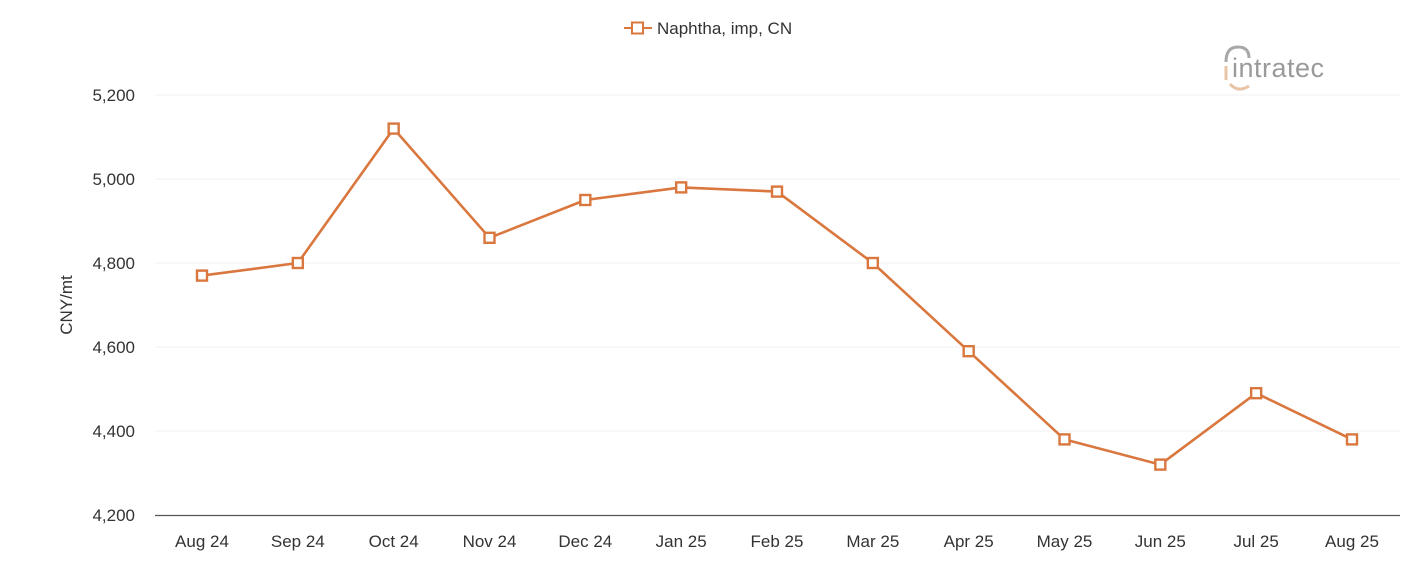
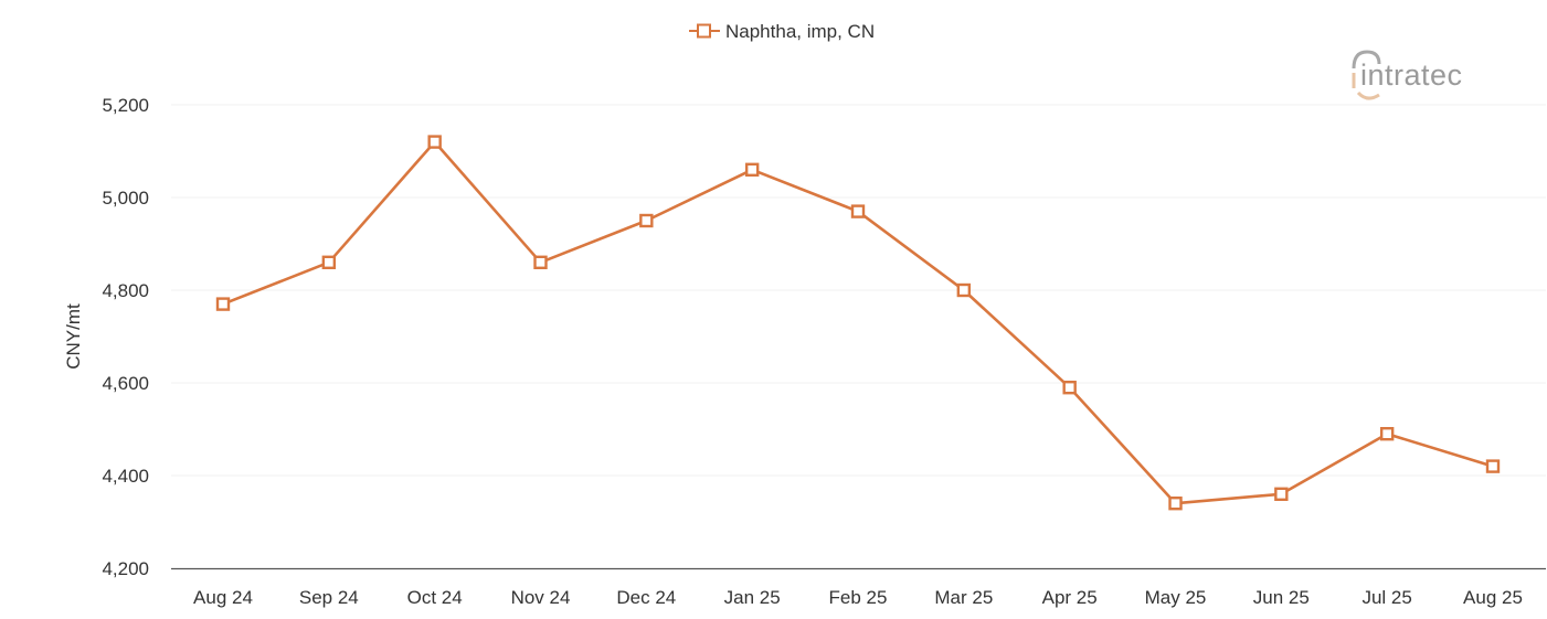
Sep 24: 4800 -> 4860
Jan 25: 4980 -> 5060
May 25: 4380 -> 4340
Jun 25: 4320 -> 4360
Aug 25: 4380 -> 4420
